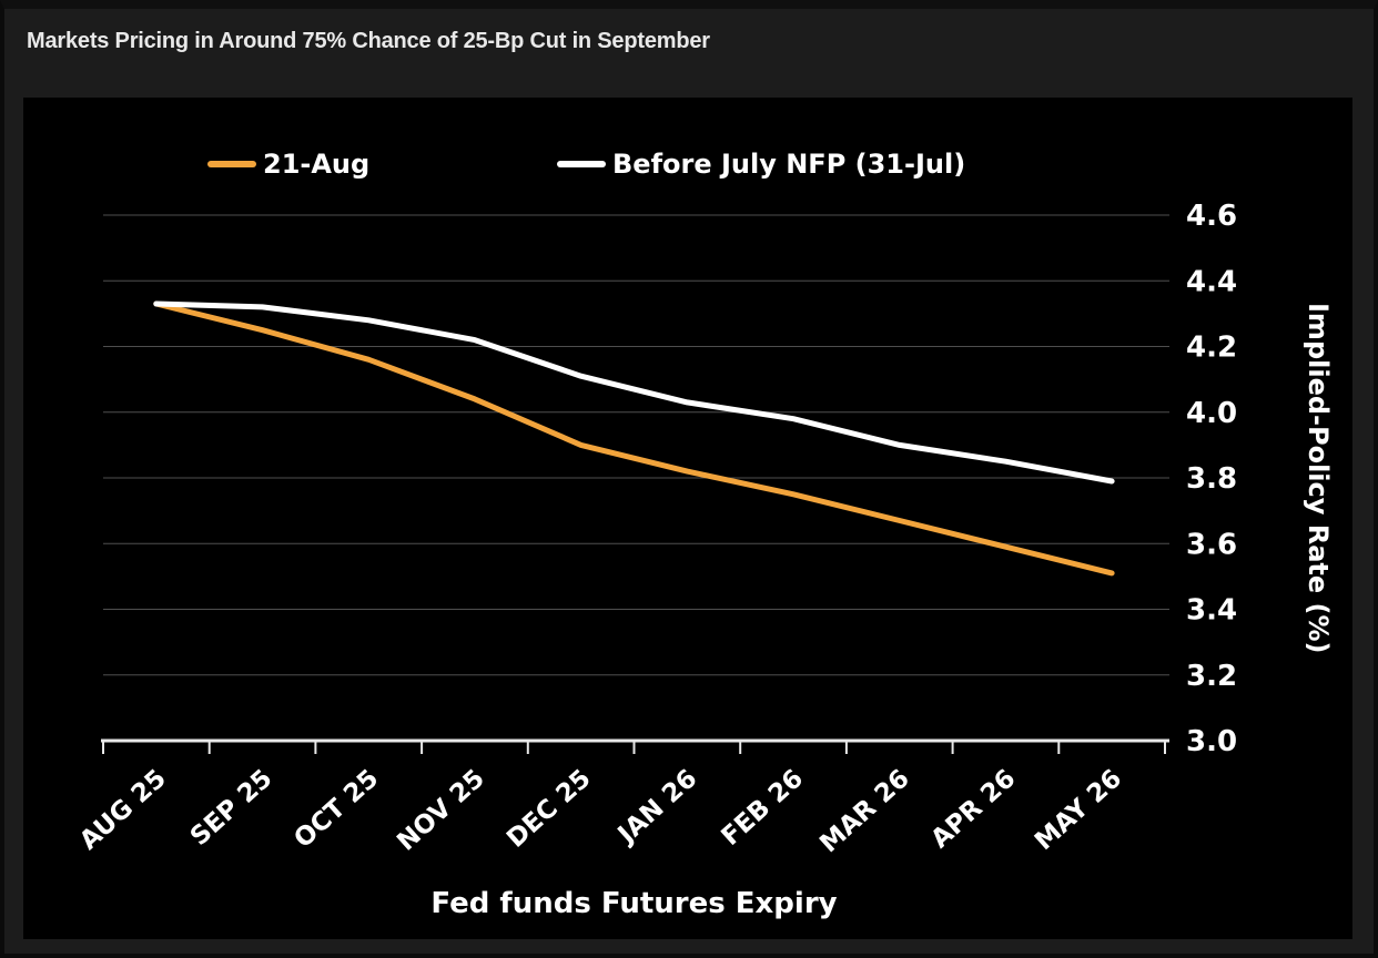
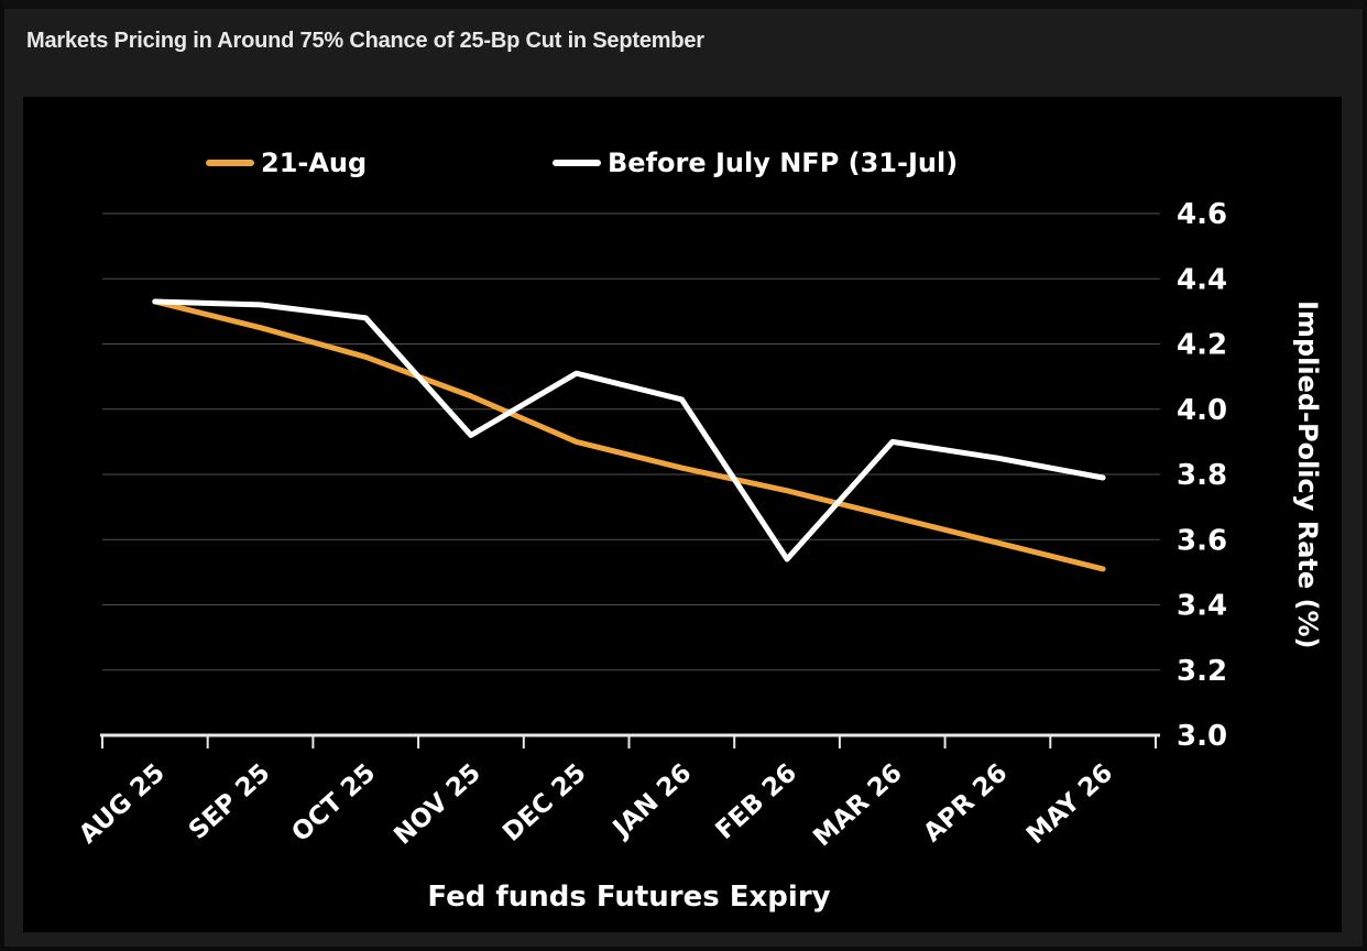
Before July NFP (31-Jul)/NOV 25: 4.22 -> 3.92
Before July NFP (31-Jul)/FEB 26: 3.98 -> 3.54
